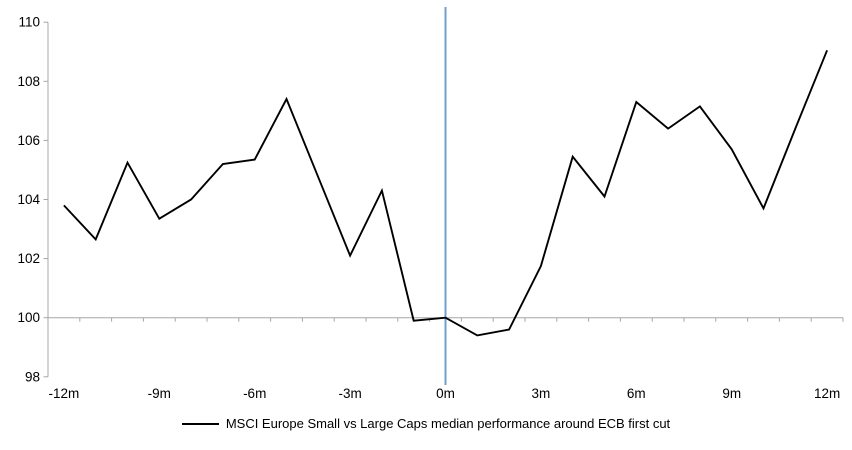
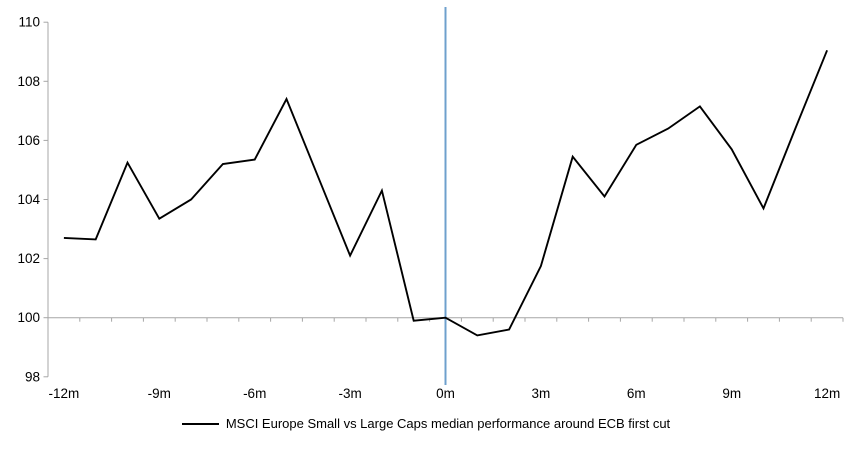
-12m: 103.8 -> 102.7
6m: 107.3 -> 105.8
